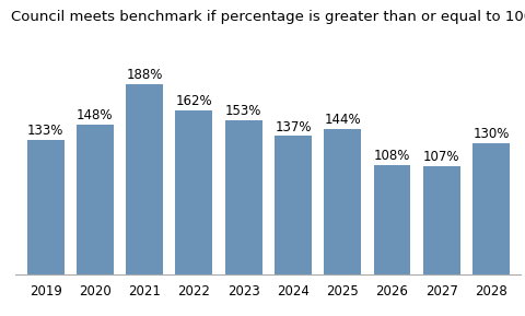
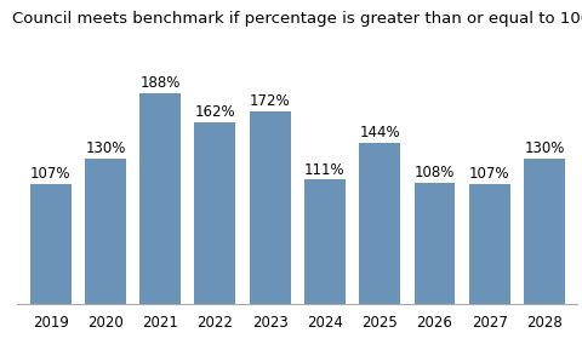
2019: 133% -> 107%
2020: 148% -> 130%
2023: 153% -> 172%
2024: 137% -> 111%
